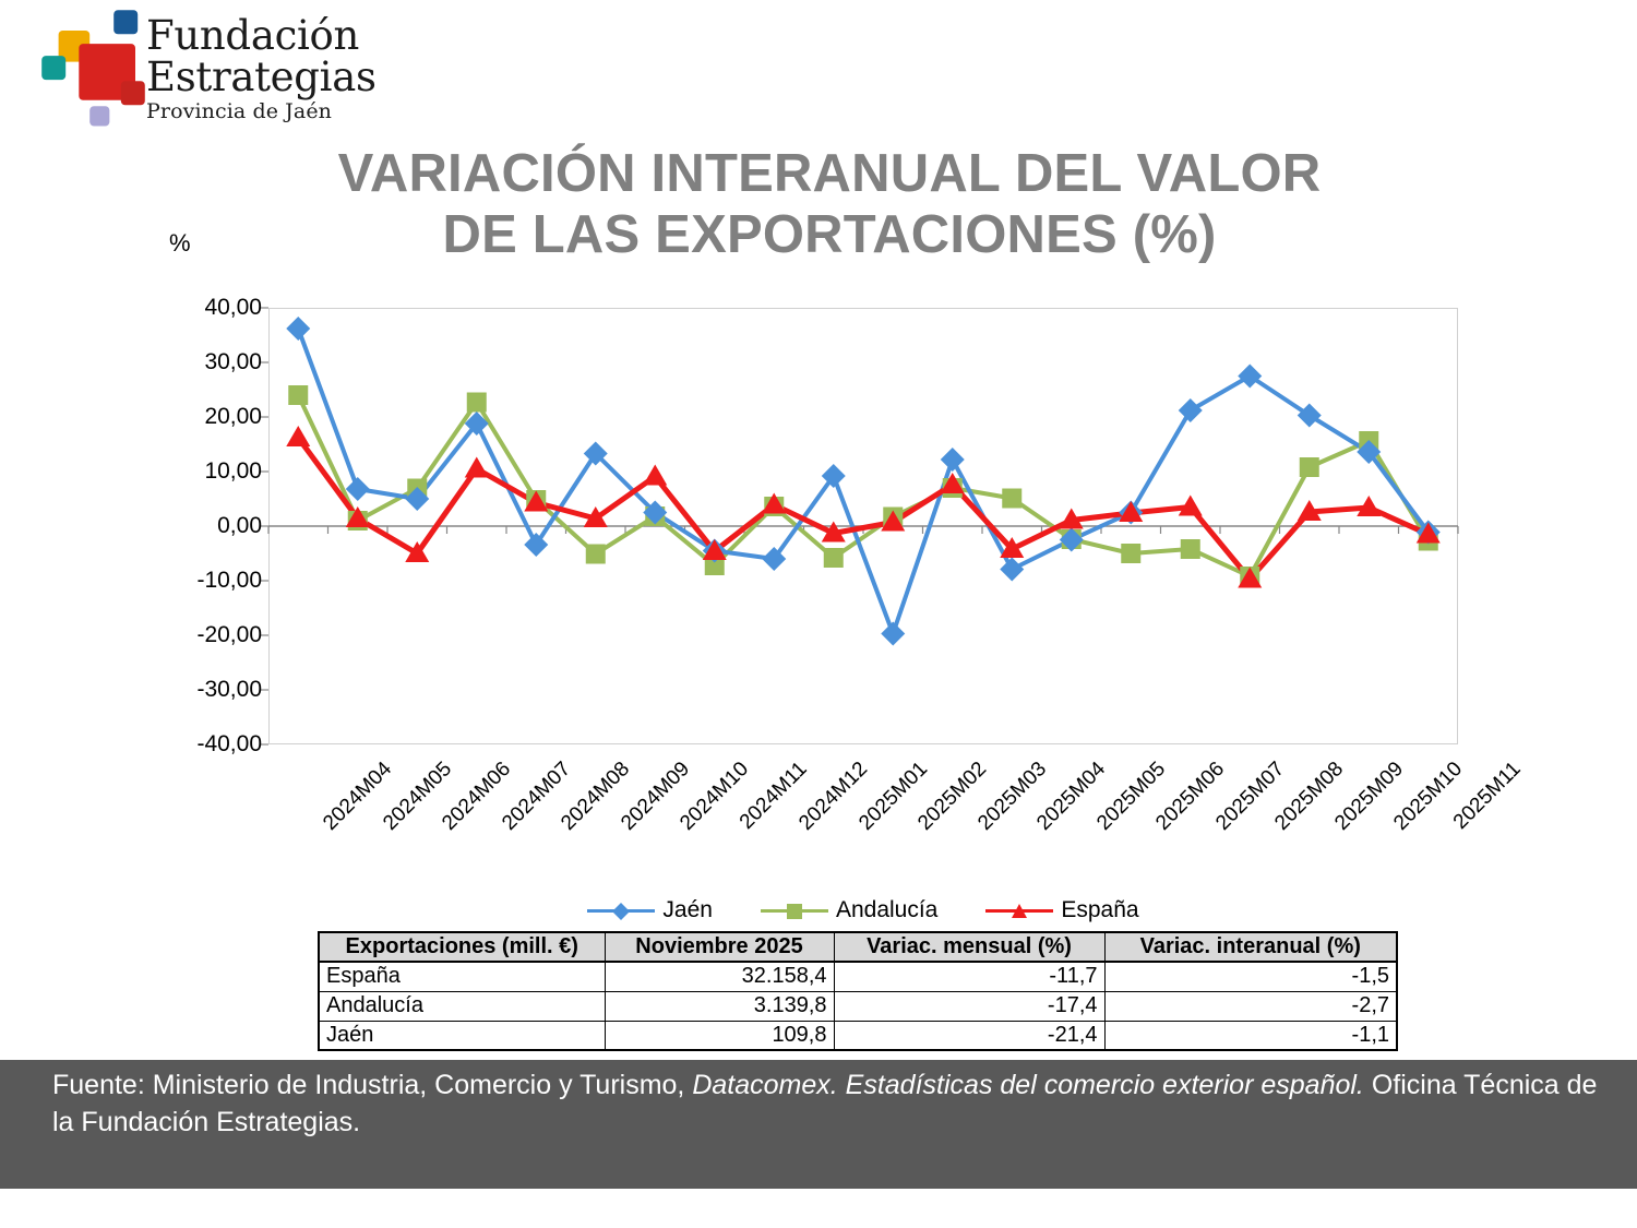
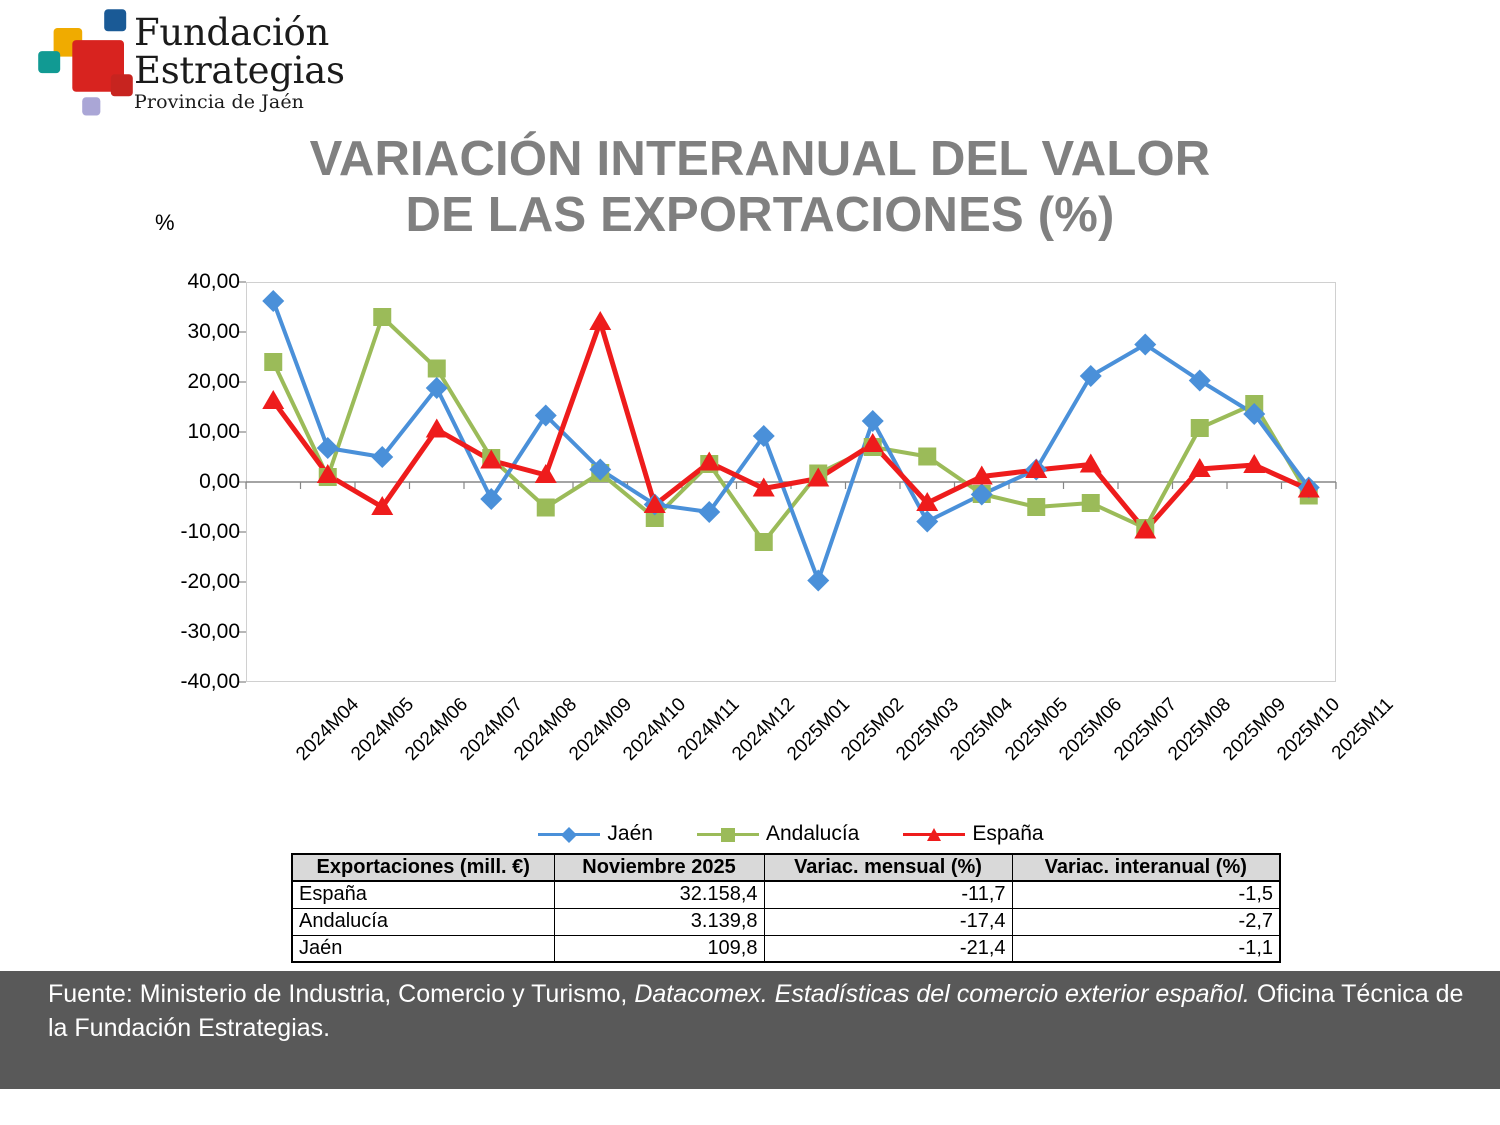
Andalucía/2024M06: 7 -> 33
España/2024M10: 9 -> 32
Andalucía/2025M01: -6 -> -12
